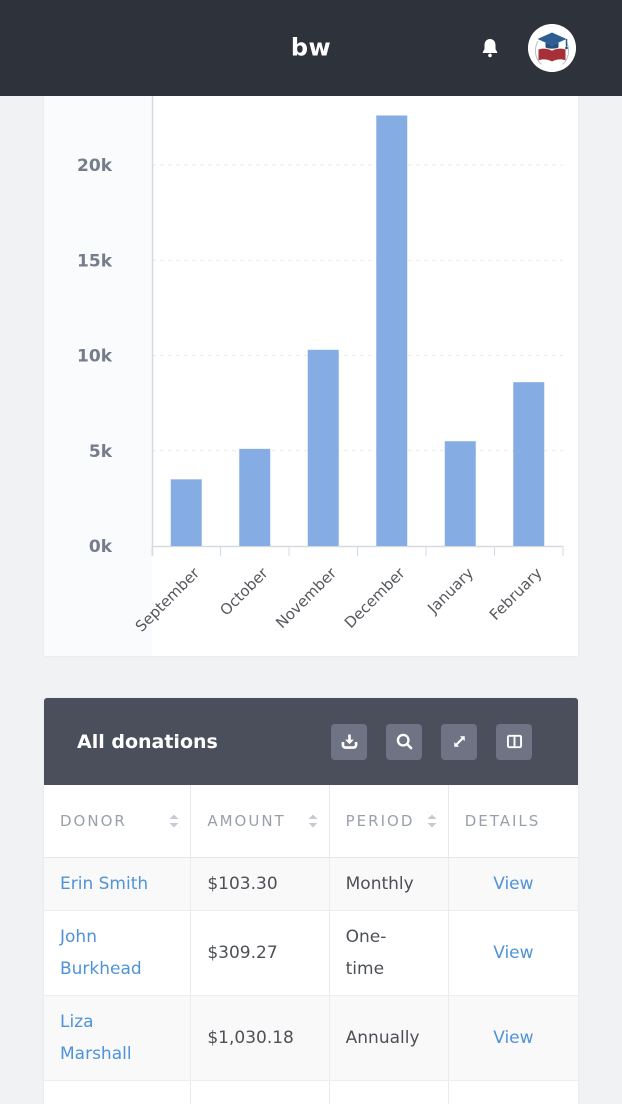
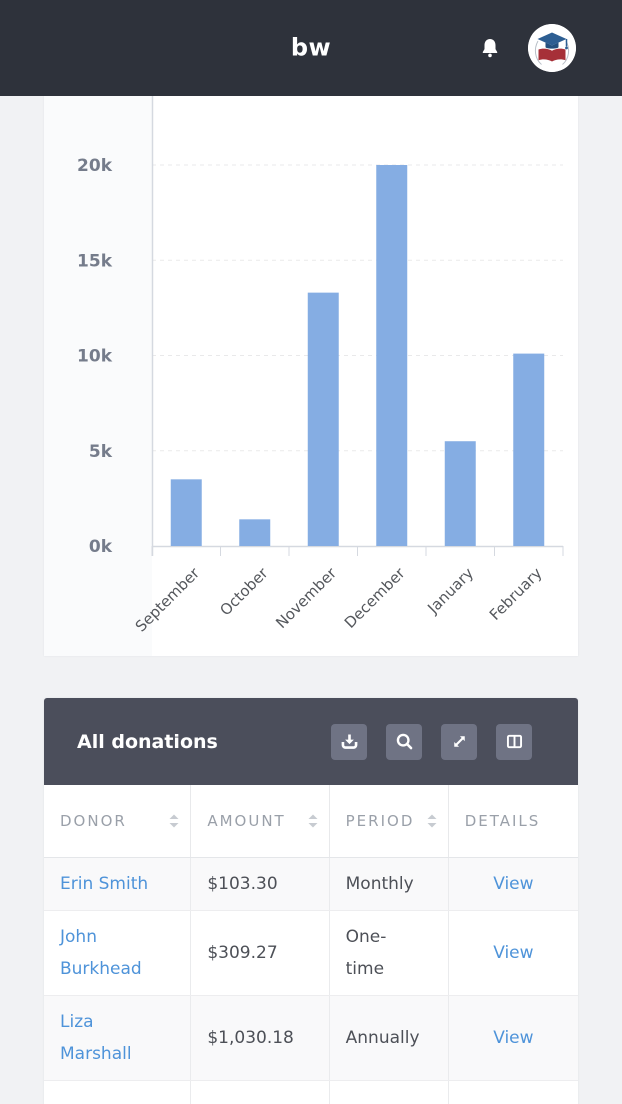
October: 5.1k -> 1.4k
November: 10.3k -> 13.3k
December: 22.6k -> 20.0k
February: 8.6k -> 10.1k
